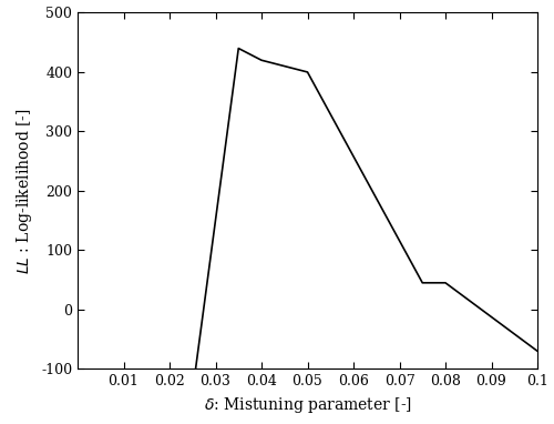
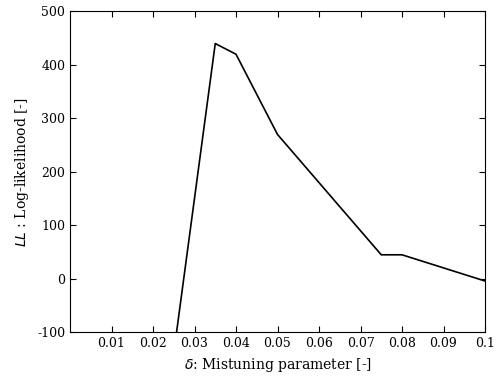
0.05: 400 -> 270
0.1: -70 -> -4
